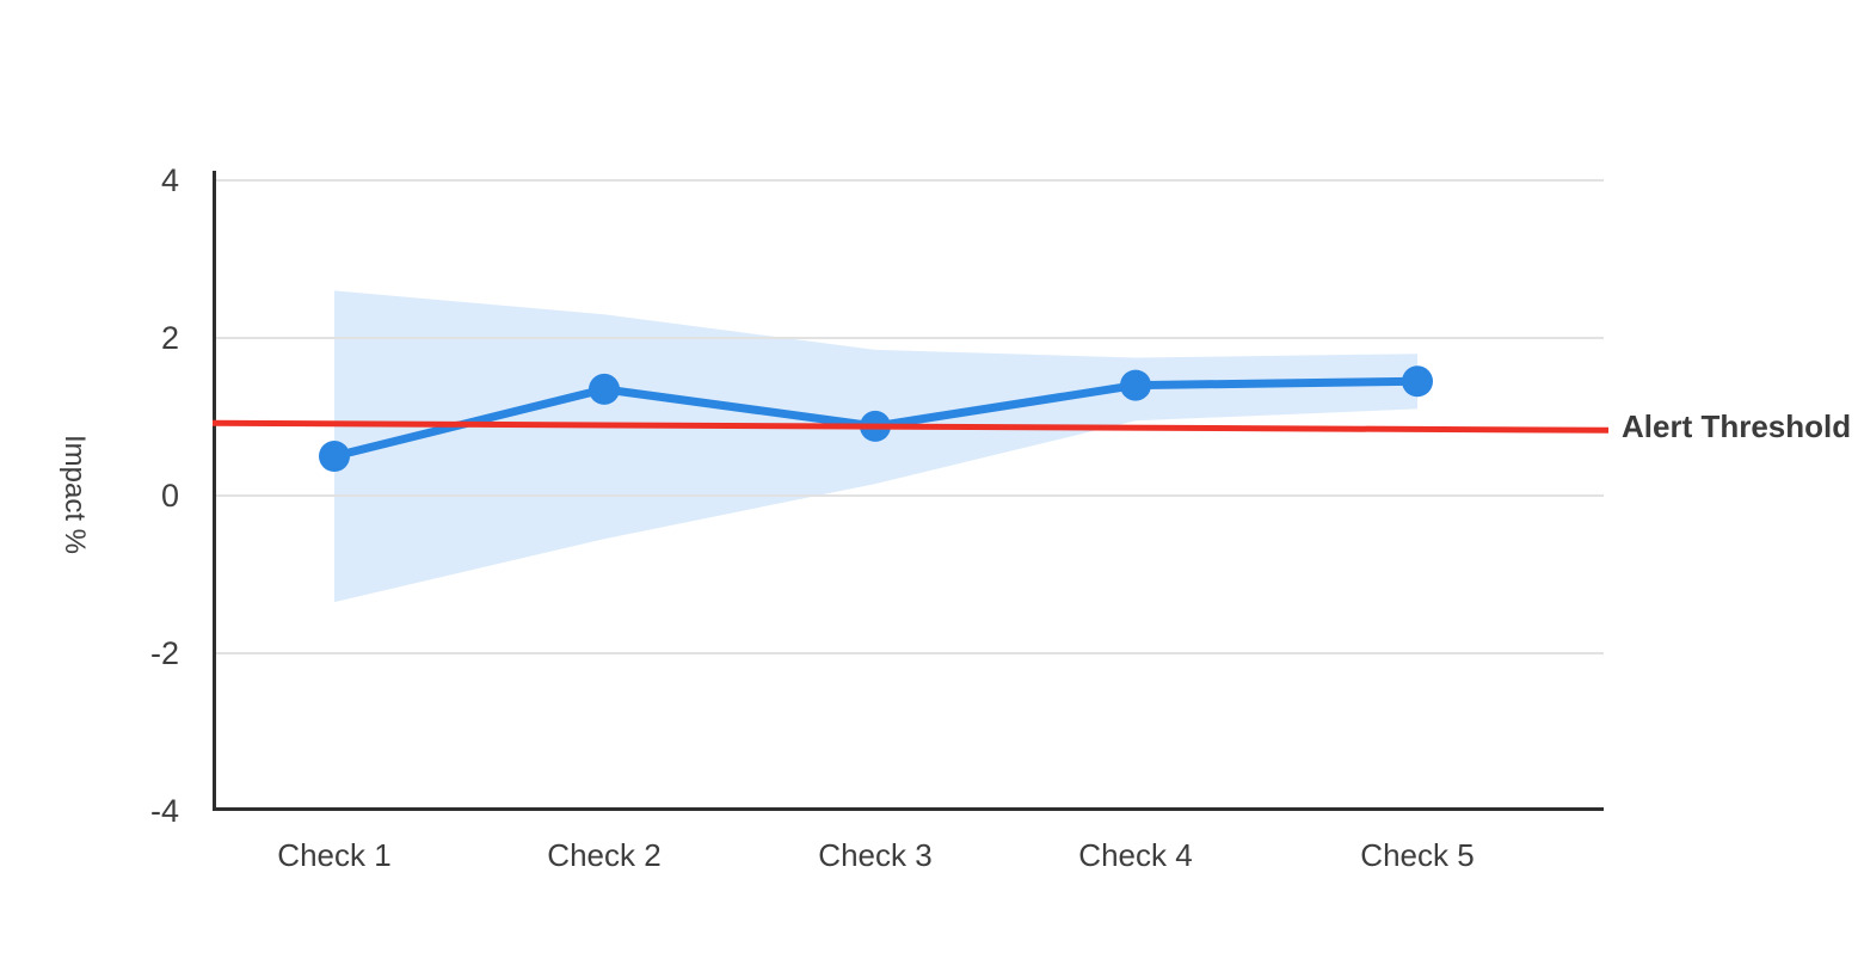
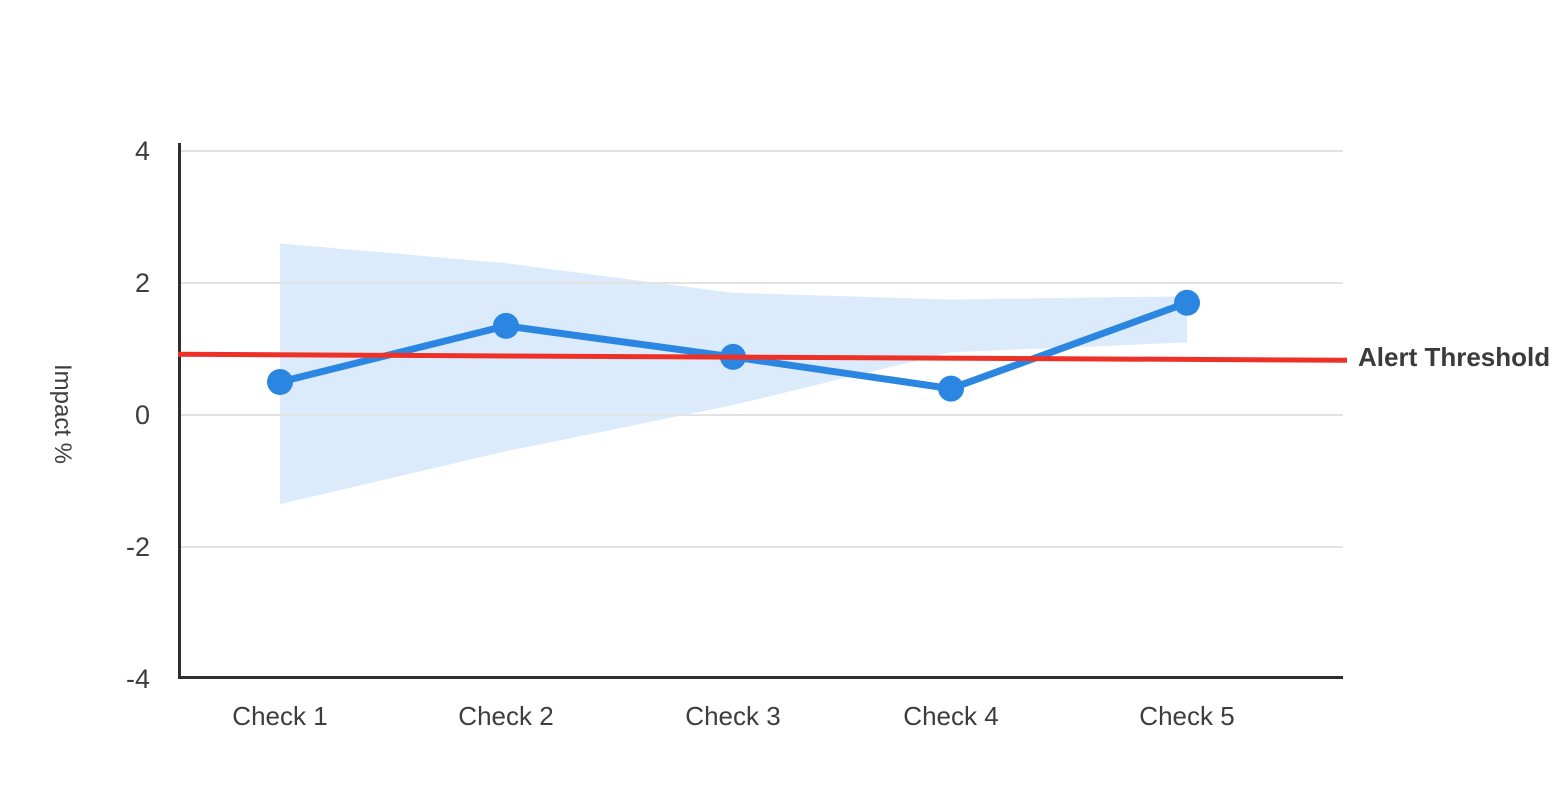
Check 4: 1.4 -> 0.4
Check 5: 1.4 -> 1.7
